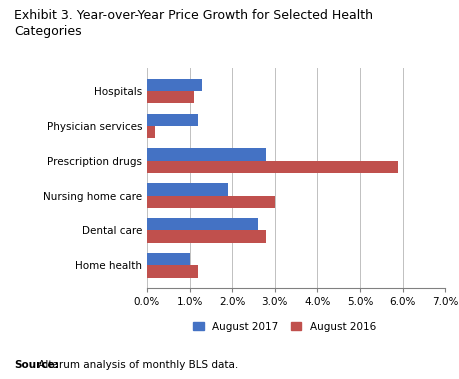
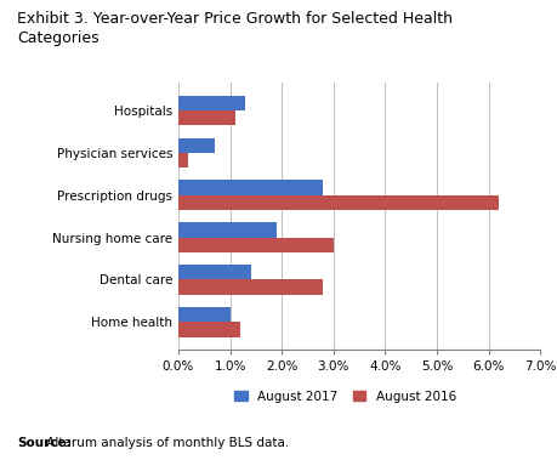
August 2017/Physician services: 1.2% -> 0.7%
August 2016/Prescription drugs: 5.9% -> 6.2%
August 2017/Dental care: 2.6% -> 1.4%
